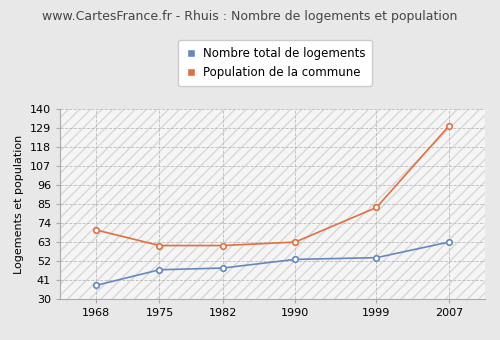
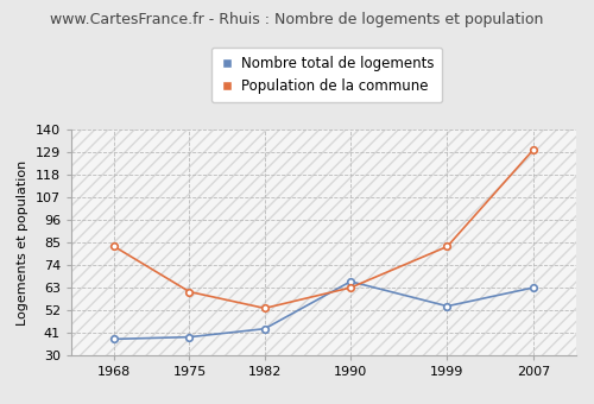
Population de la commune/1968: 70 -> 83
Nombre total de logements/1975: 47 -> 39
Nombre total de logements/1982: 48 -> 43
Population de la commune/1982: 61 -> 53
Nombre total de logements/1990: 53 -> 66
